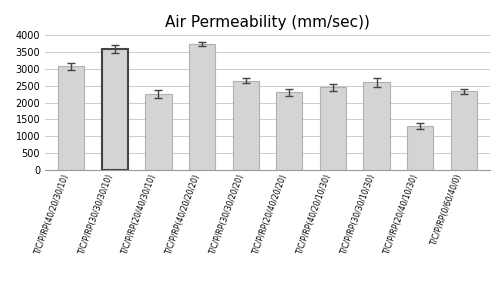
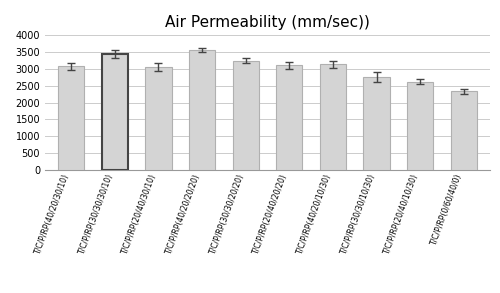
T/C/P/RP(30/30/30/10): 3600 -> 3440
T/C/P/RP(20/40/30/10): 2250 -> 3060
T/C/P/RP(40/20/20/20): 3750 -> 3560
T/C/P/RP(30/30/20/20): 2650 -> 3240
T/C/P/RP(20/40/20/20): 2300 -> 3110
T/C/P/RP(40/20/10/30): 2450 -> 3130
T/C/P/RP(30/30/10/30): 2600 -> 2760
T/C/P/RP(20/40/10/30): 1300 -> 2620
